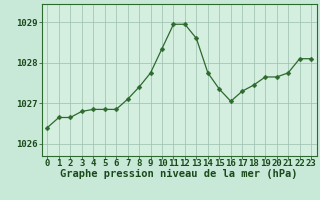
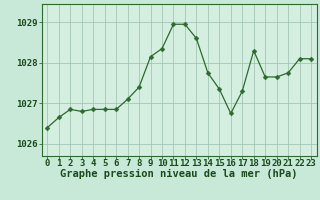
2: 1026.65 -> 1026.85
9: 1027.75 -> 1028.15
16: 1027.05 -> 1026.75
18: 1027.45 -> 1028.30
